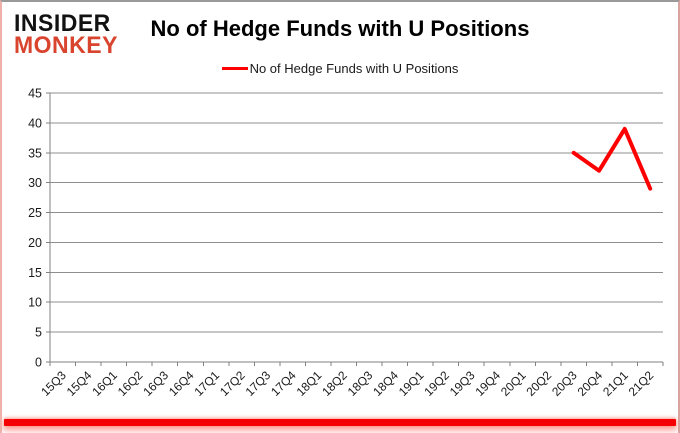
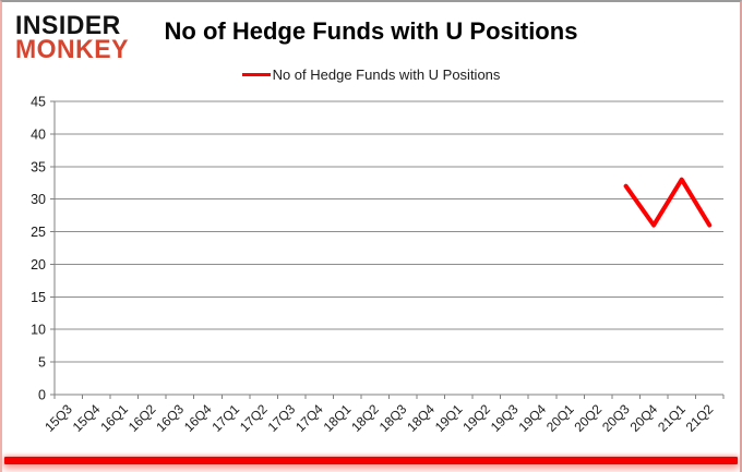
20Q3: 35 -> 32
20Q4: 32 -> 26
21Q1: 39 -> 33
21Q2: 29 -> 26
